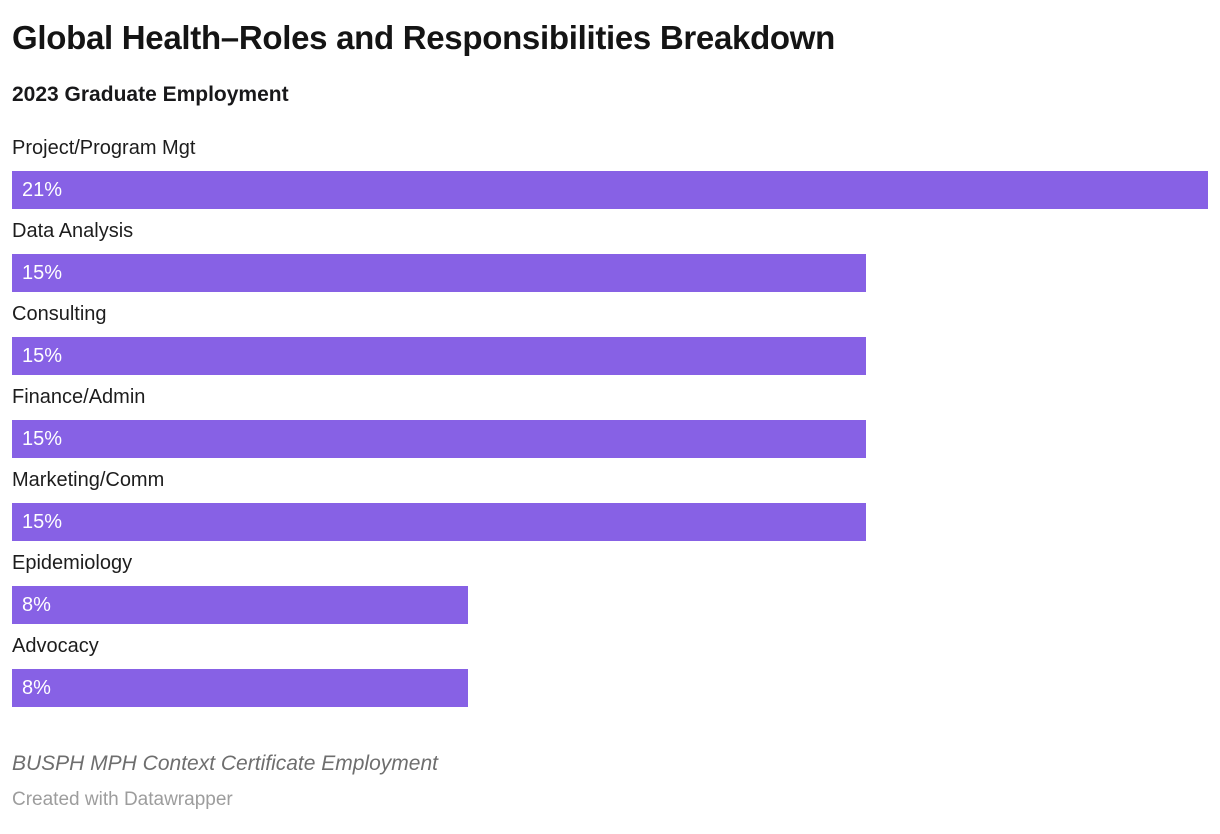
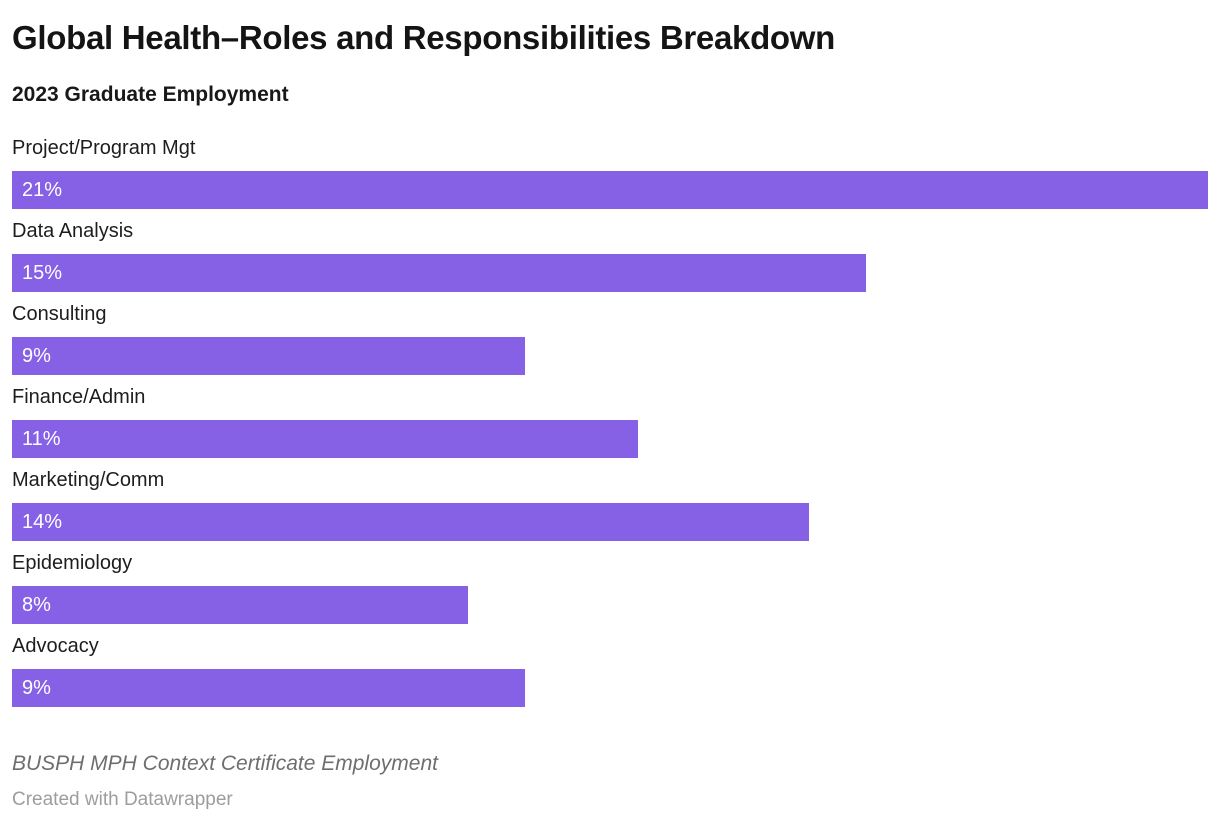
Consulting: 15% -> 9%
Finance/Admin: 15% -> 11%
Marketing/Comm: 15% -> 14%
Advocacy: 8% -> 9%
